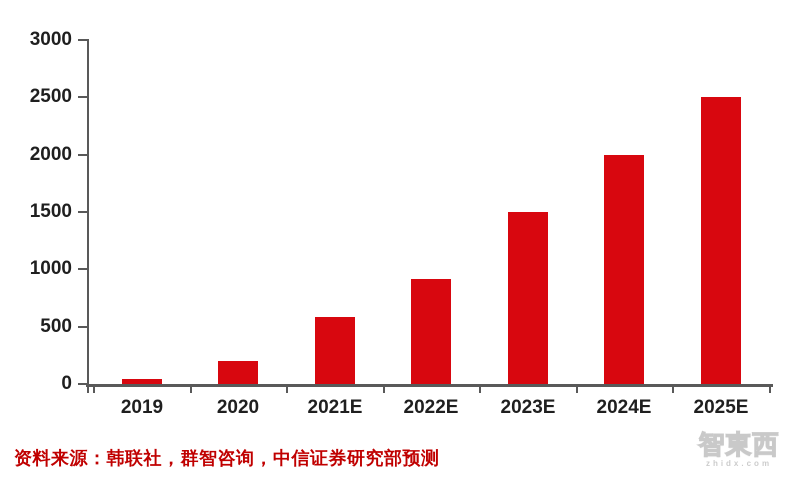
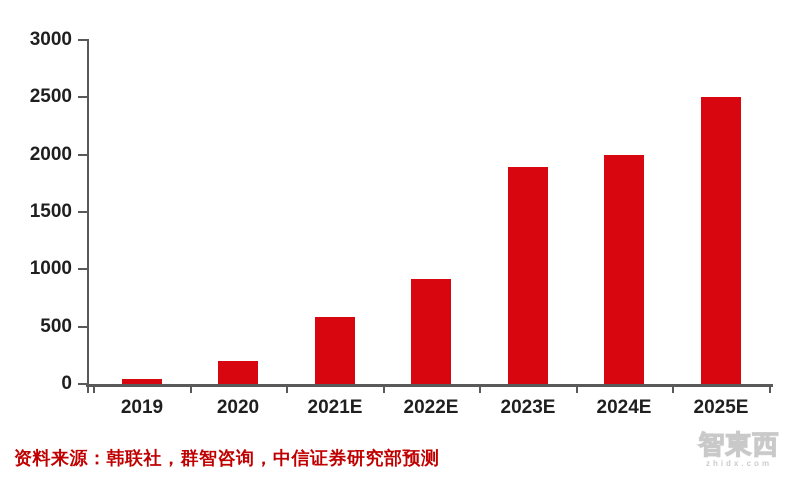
2023E: 1500 -> 1890
